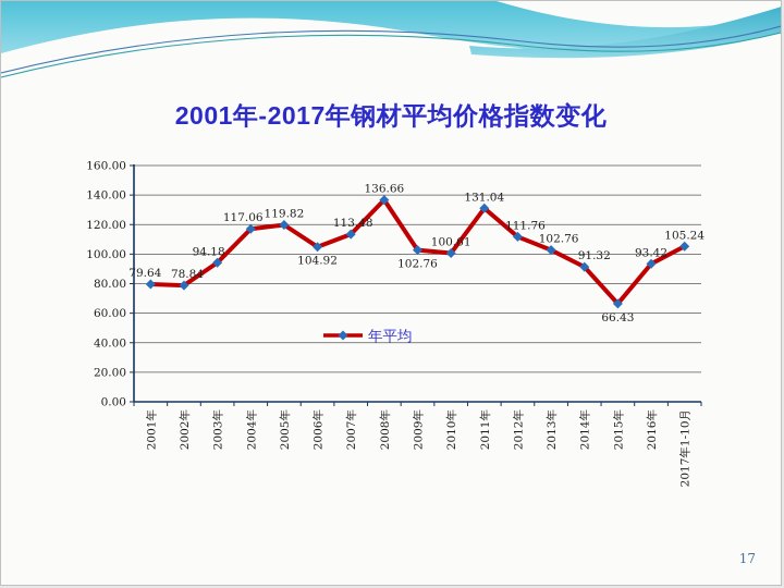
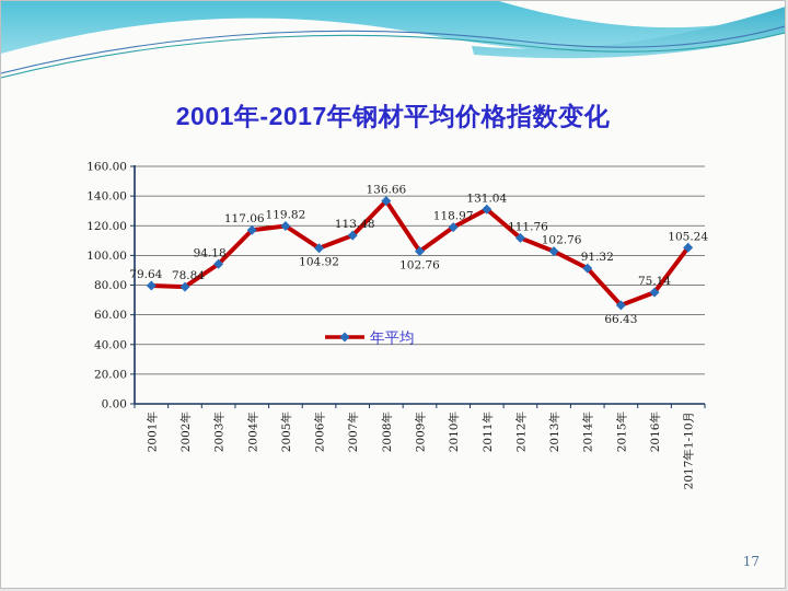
2010年: 100.61 -> 118.97
2016年: 93.42 -> 75.14
